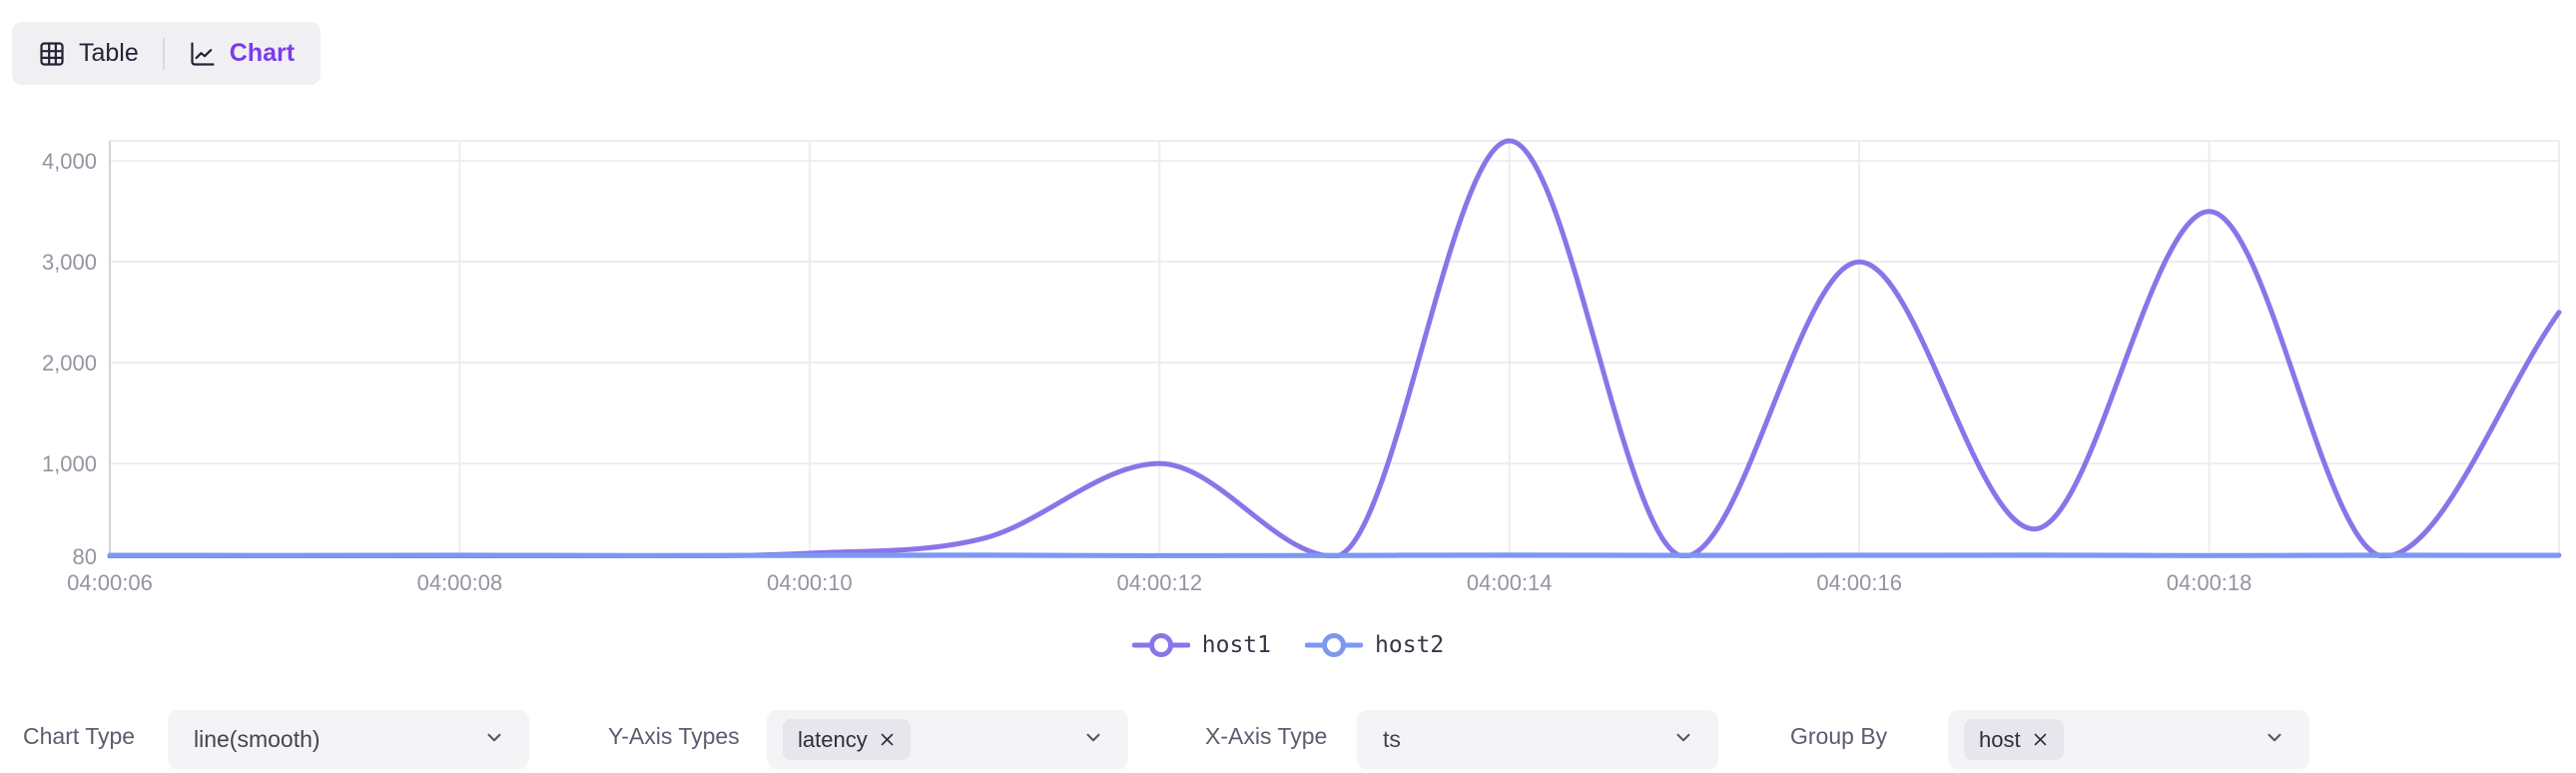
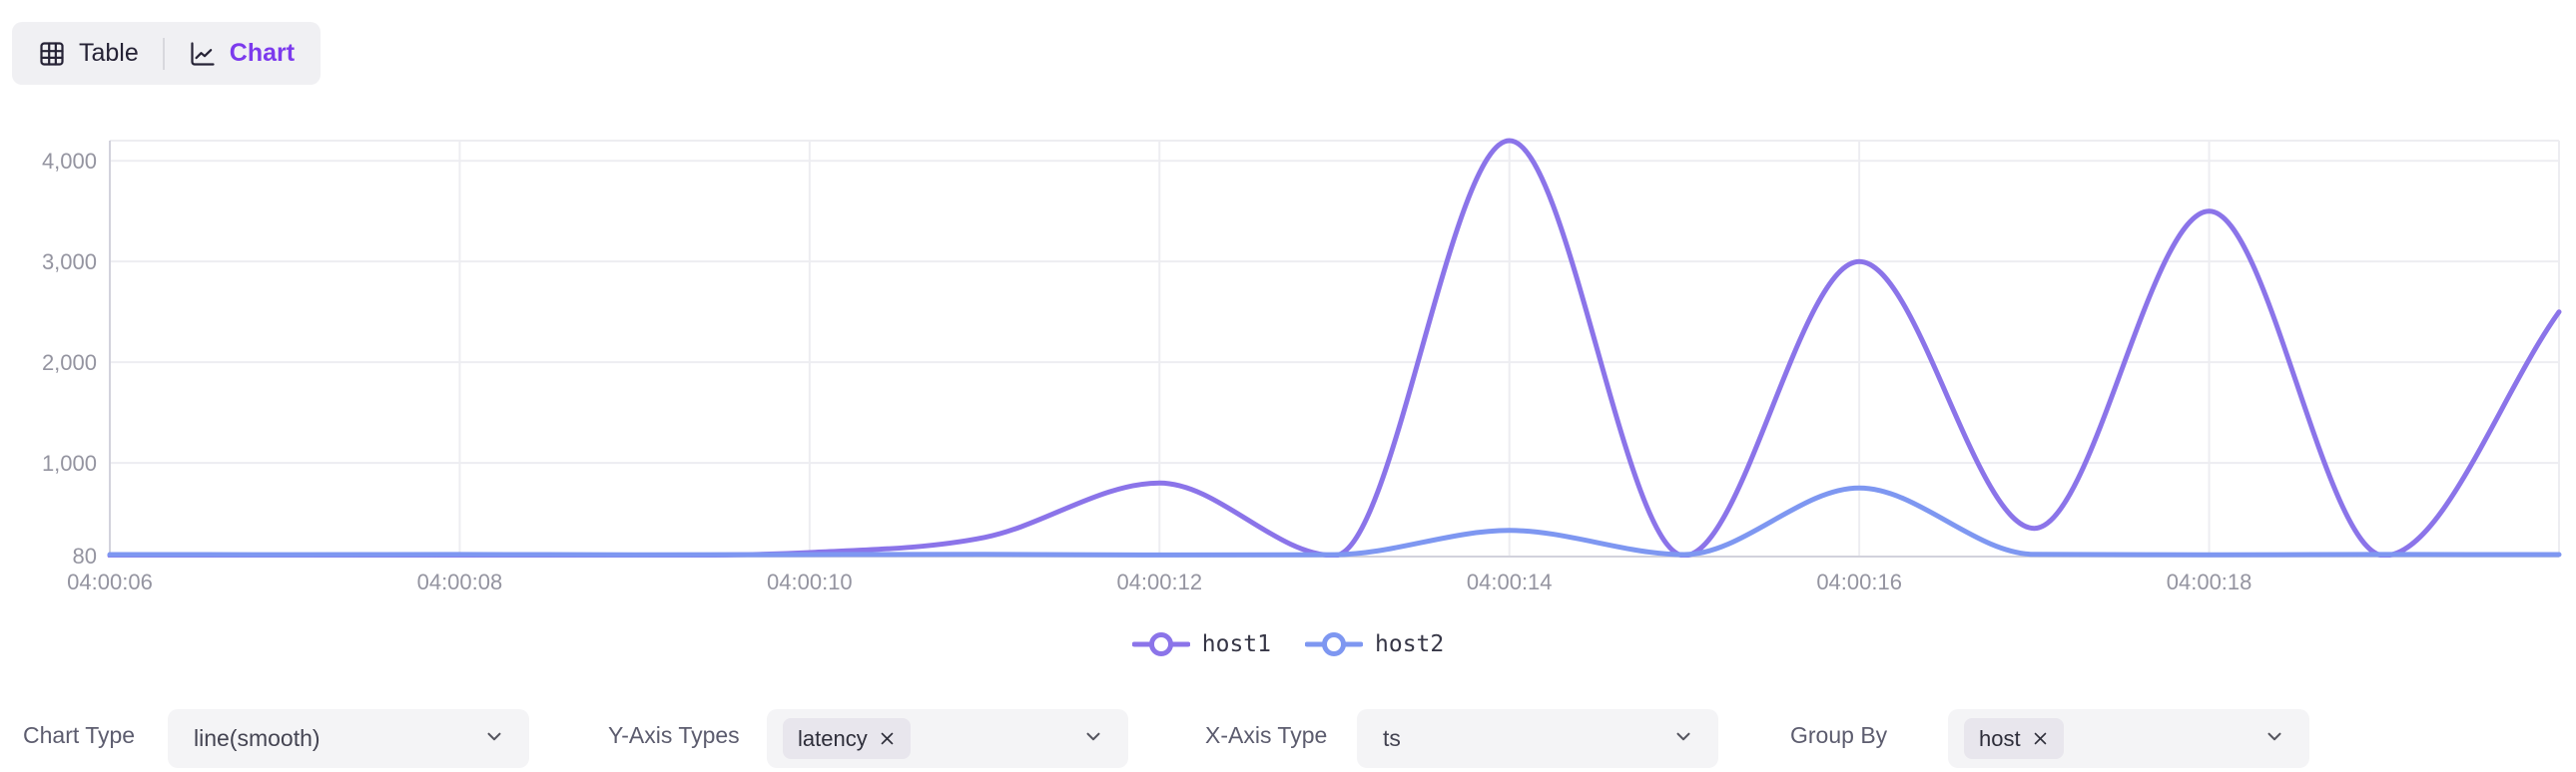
host1/04:00:12: 1000 -> 800
host2/04:00:14: 90 -> 330
host2/04:00:16: 90 -> 750
